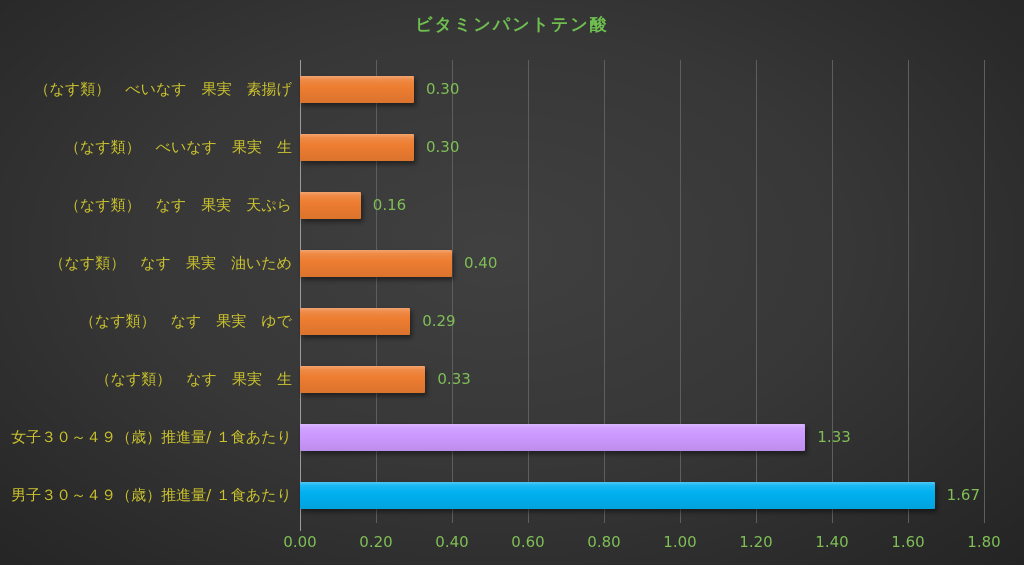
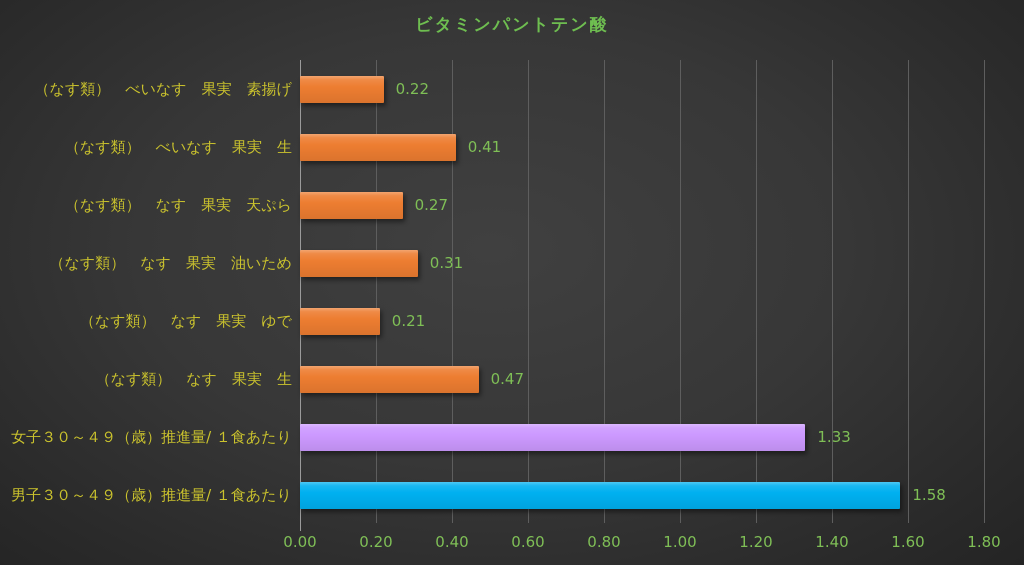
（なす類） べいなす 果実 素揚げ: 0.30 -> 0.22
（なす類） べいなす 果実 生: 0.30 -> 0.41
（なす類） なす 果実 天ぷら: 0.16 -> 0.27
（なす類） なす 果実 油いため: 0.40 -> 0.31
（なす類） なす 果実 ゆで: 0.29 -> 0.21
（なす類） なす 果実 生: 0.33 -> 0.47
男子３０～４９（歳）推進量/ １食あたり: 1.67 -> 1.58
